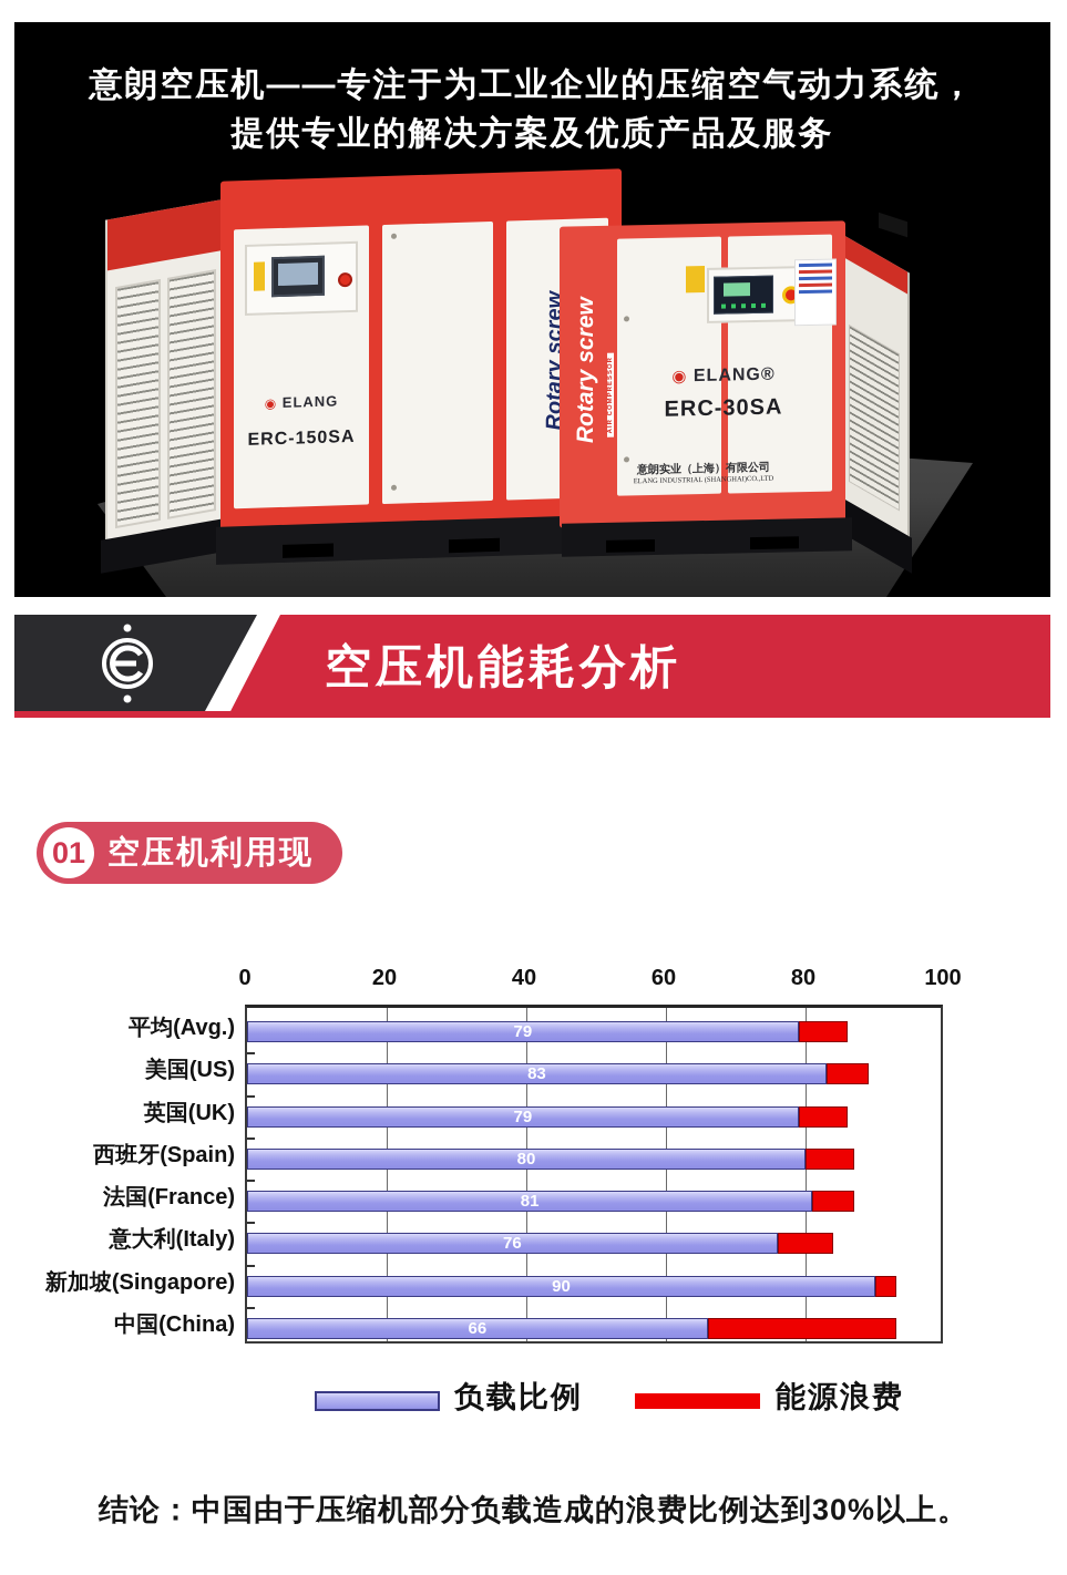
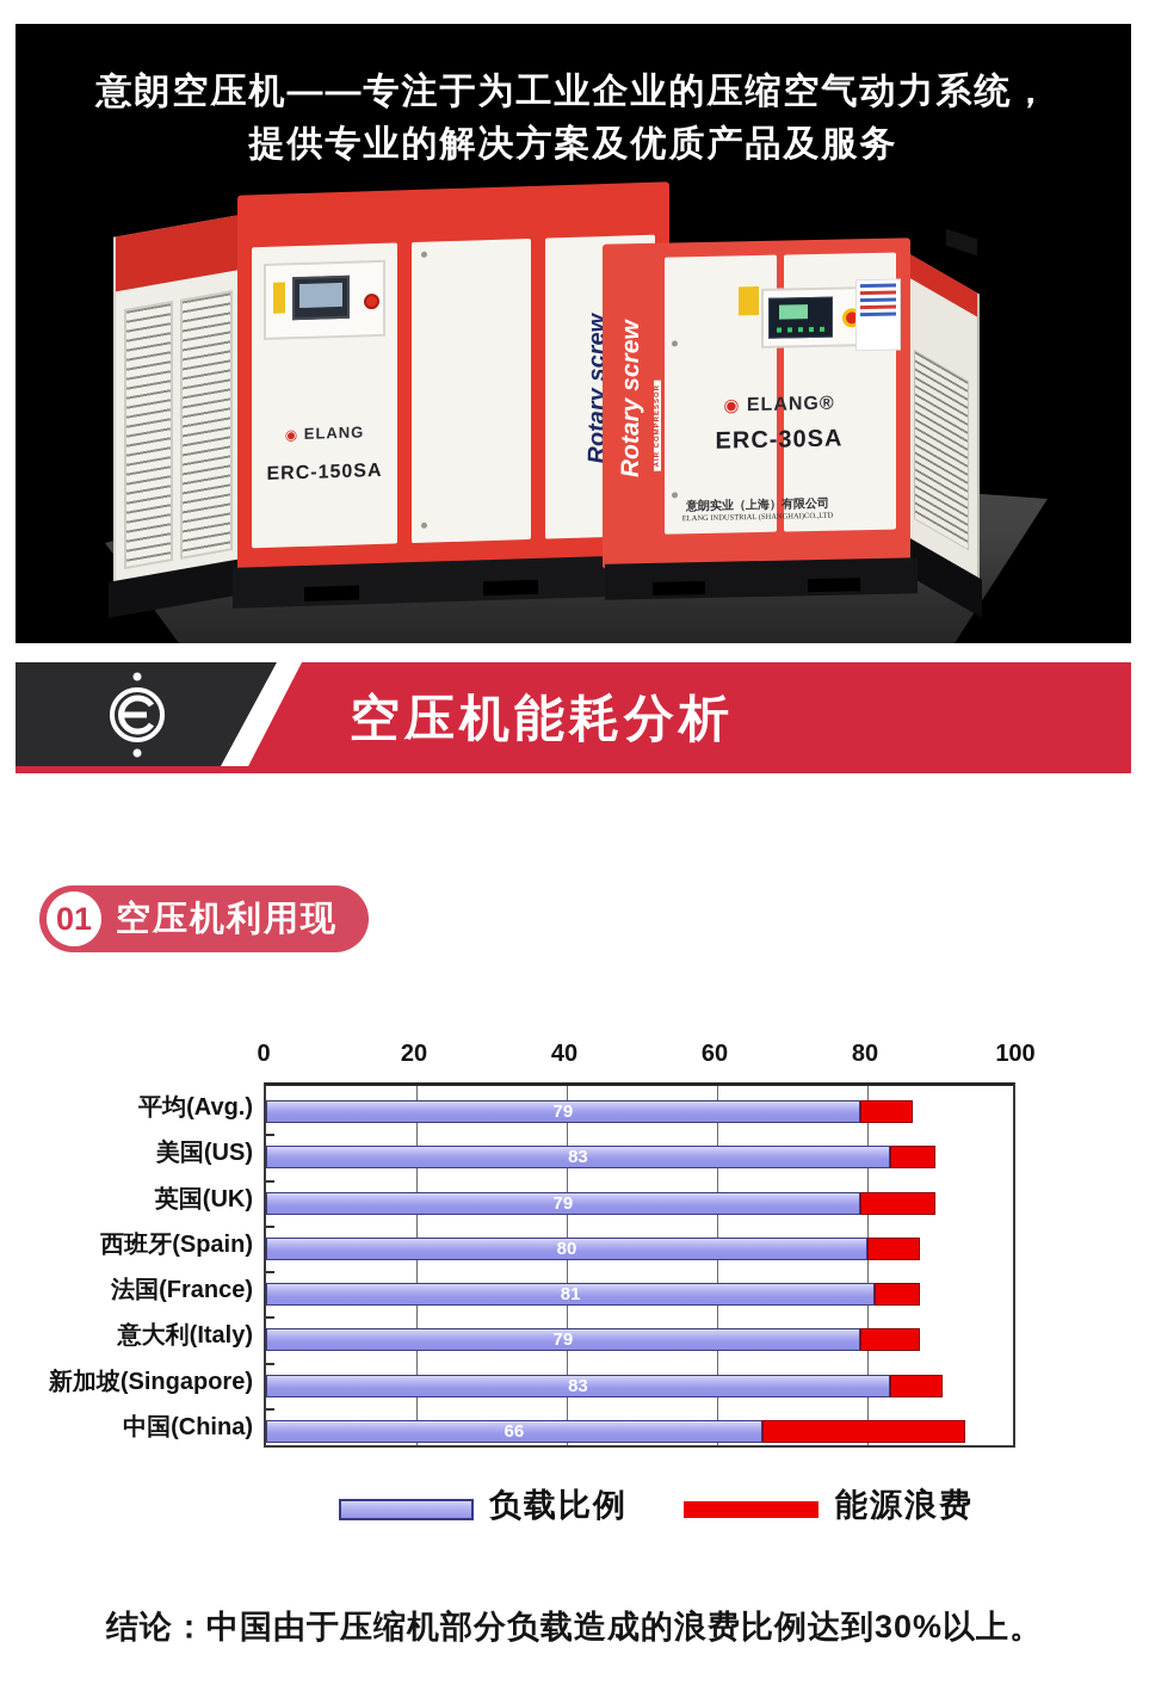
能源浪费/英国(UK): 7 -> 10
负载比例/意大利(Italy): 76 -> 79
负载比例/新加坡(Singapore): 90 -> 83
能源浪费/新加坡(Singapore): 3 -> 7
